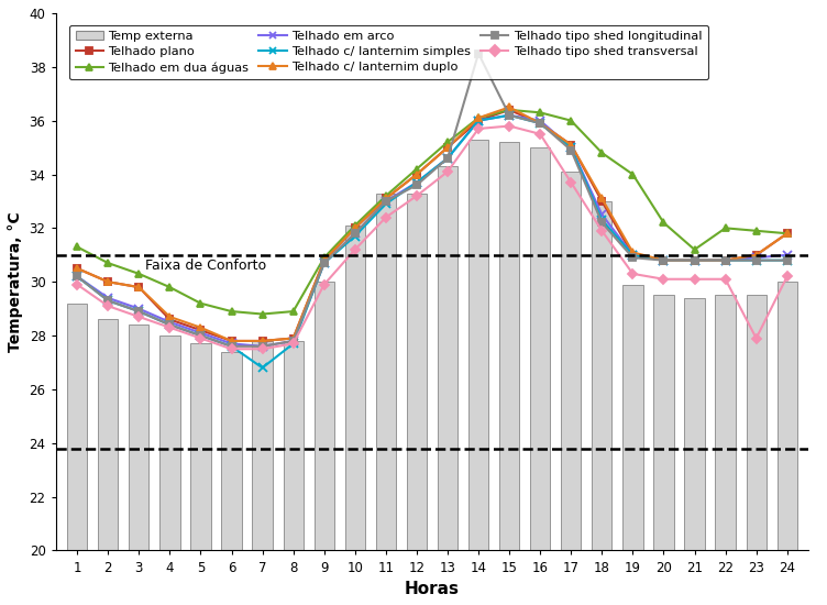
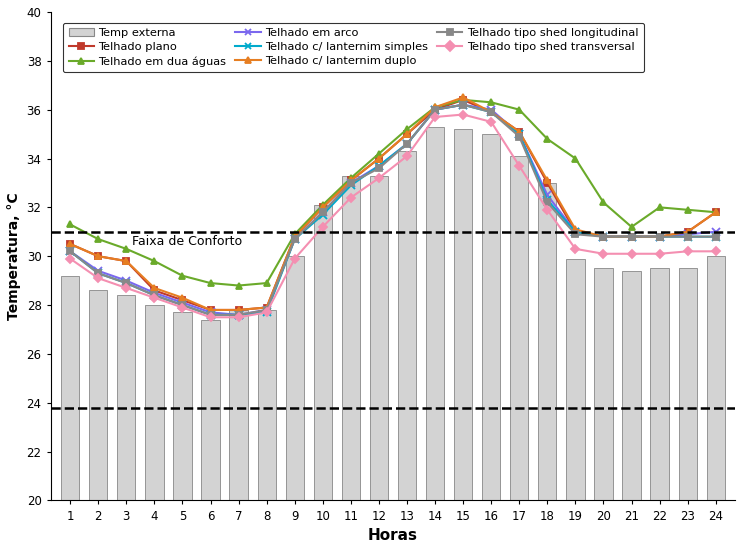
Telhado c/ lanternim simples/7: 26.8 -> 27.6
Telhado tipo shed longitudinal/14: 38.5 -> 36.0
Telhado tipo shed transversal/23: 27.9 -> 30.2
